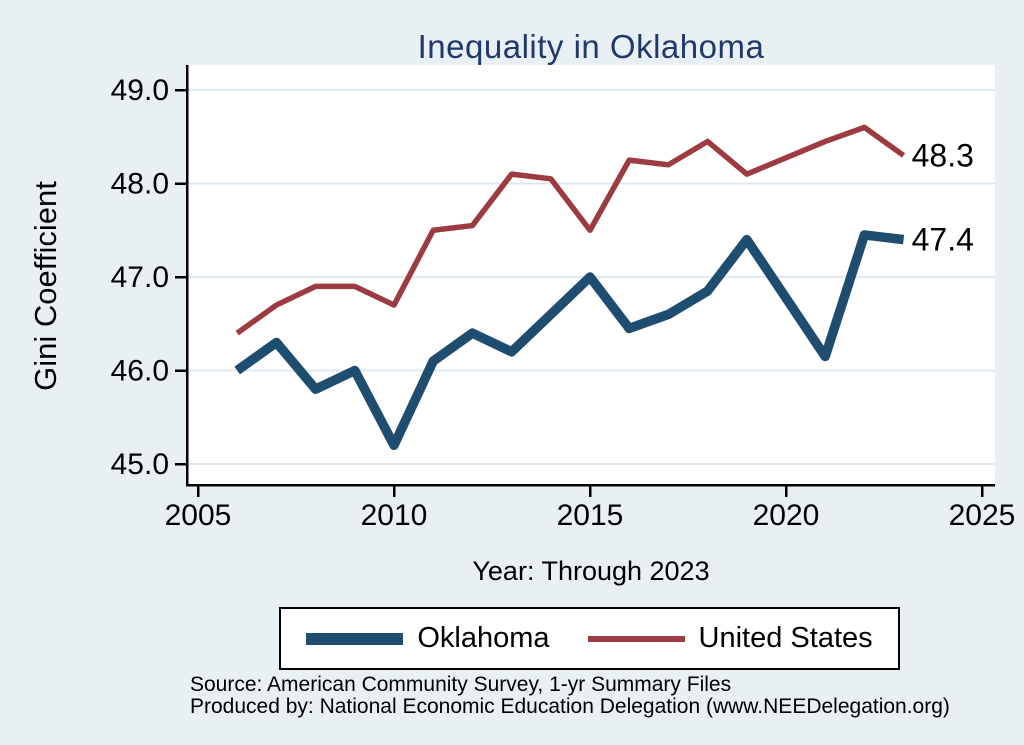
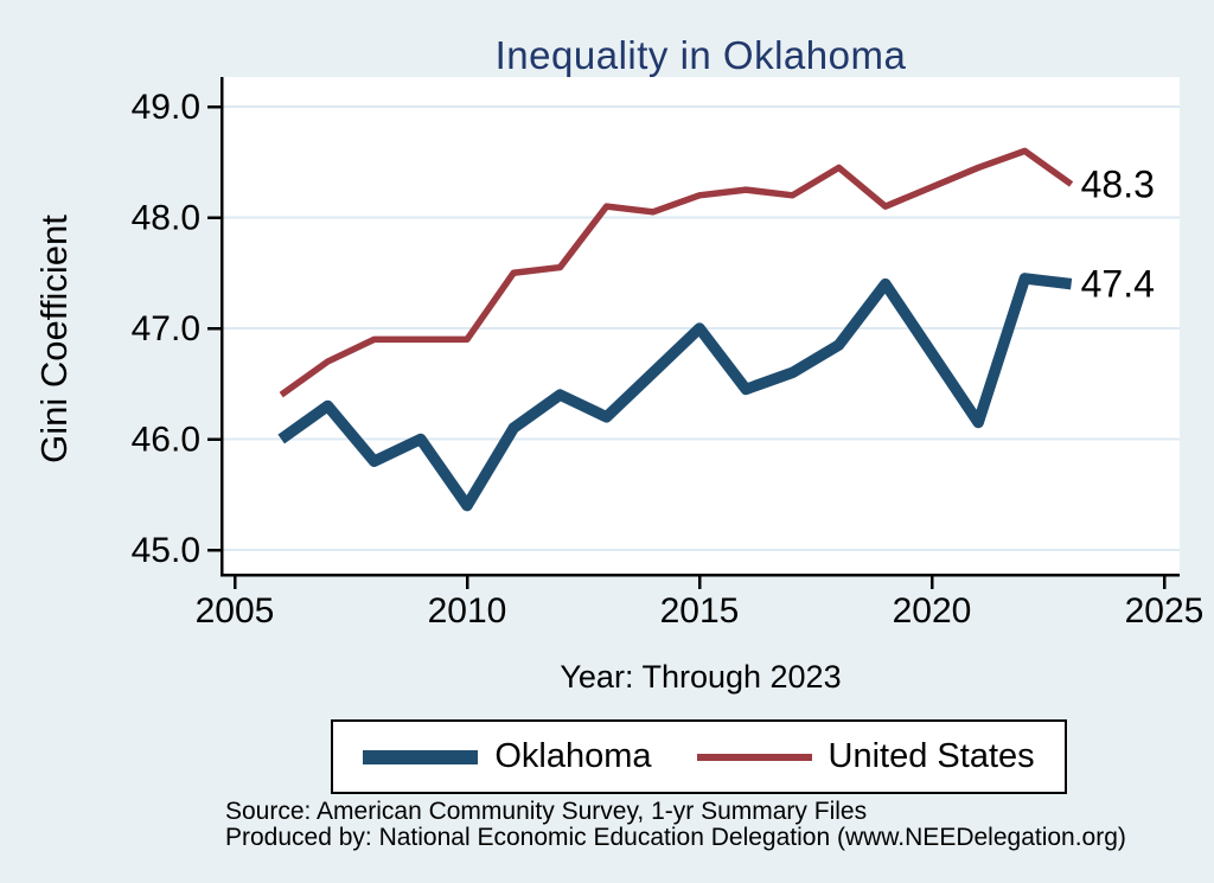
Oklahoma/2010: 45.2 -> 45.4
United States/2010: 46.7 -> 46.9
United States/2015: 47.5 -> 48.2
